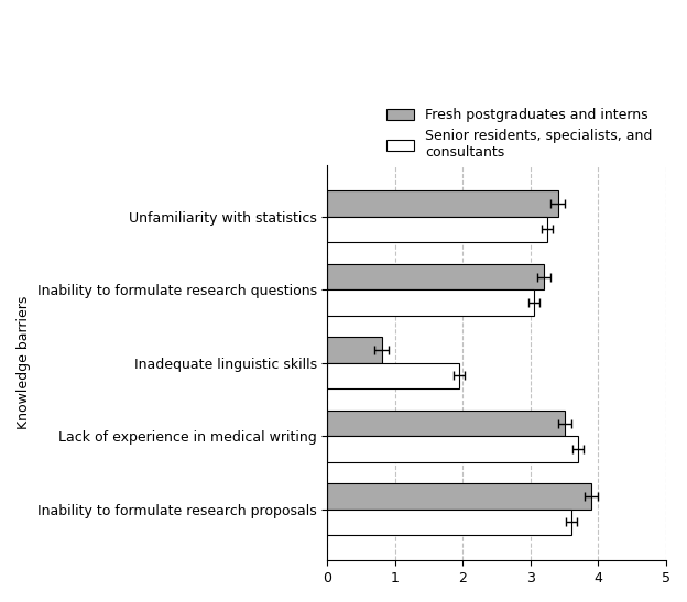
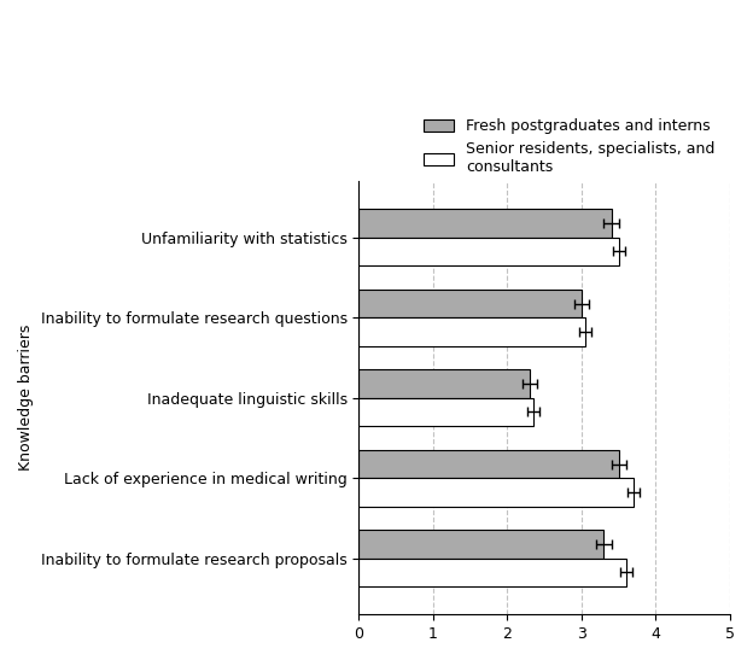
Senior residents, specialists, and consultants/Unfamiliarity with statistics: 3.24 -> 3.50
Fresh postgraduates and interns/Inability to formulate research questions: 3.2 -> 3.0
Fresh postgraduates and interns/Inadequate linguistic skills: 0.8 -> 2.3
Senior residents, specialists, and consultants/Inadequate linguistic skills: 1.94 -> 2.35
Fresh postgraduates and interns/Inability to formulate research proposals: 3.9 -> 3.3
